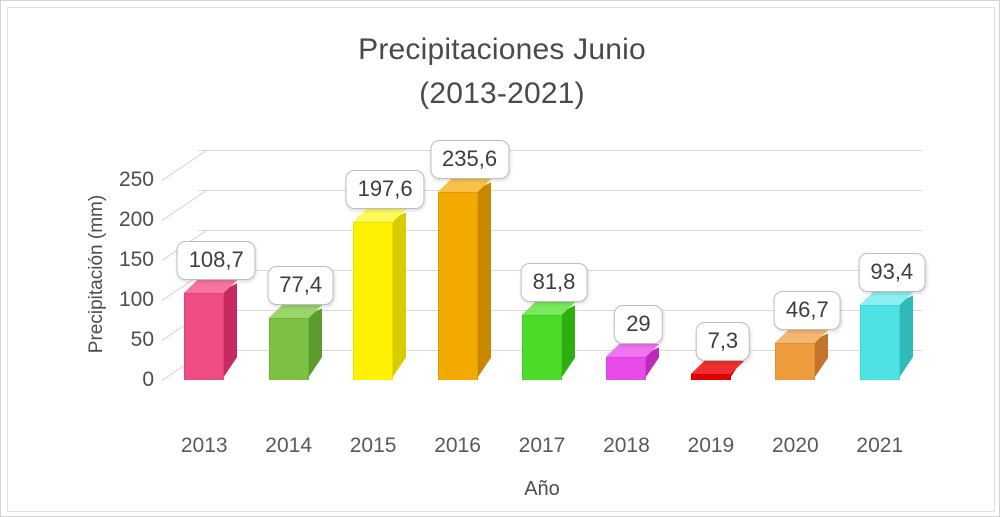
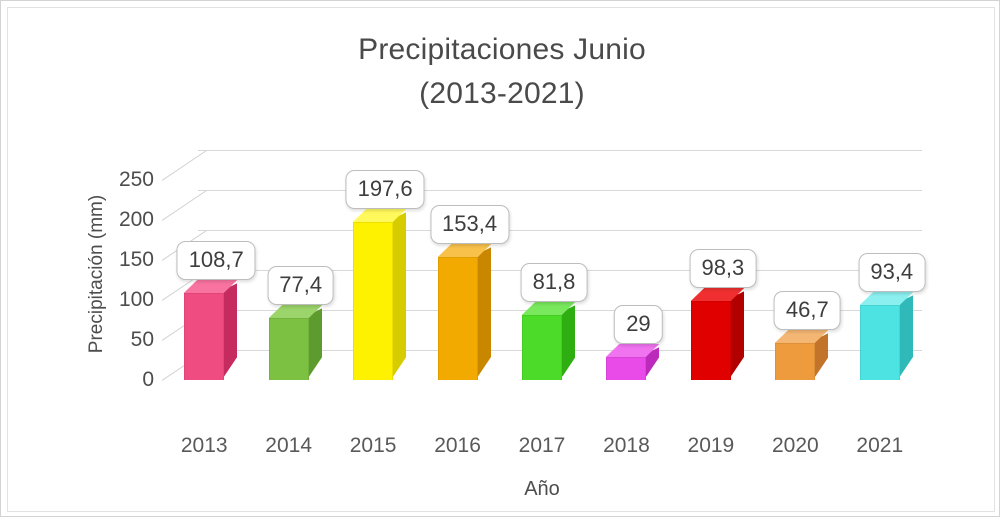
2016: 235,6 -> 153,4
2019: 7,3 -> 98,3
